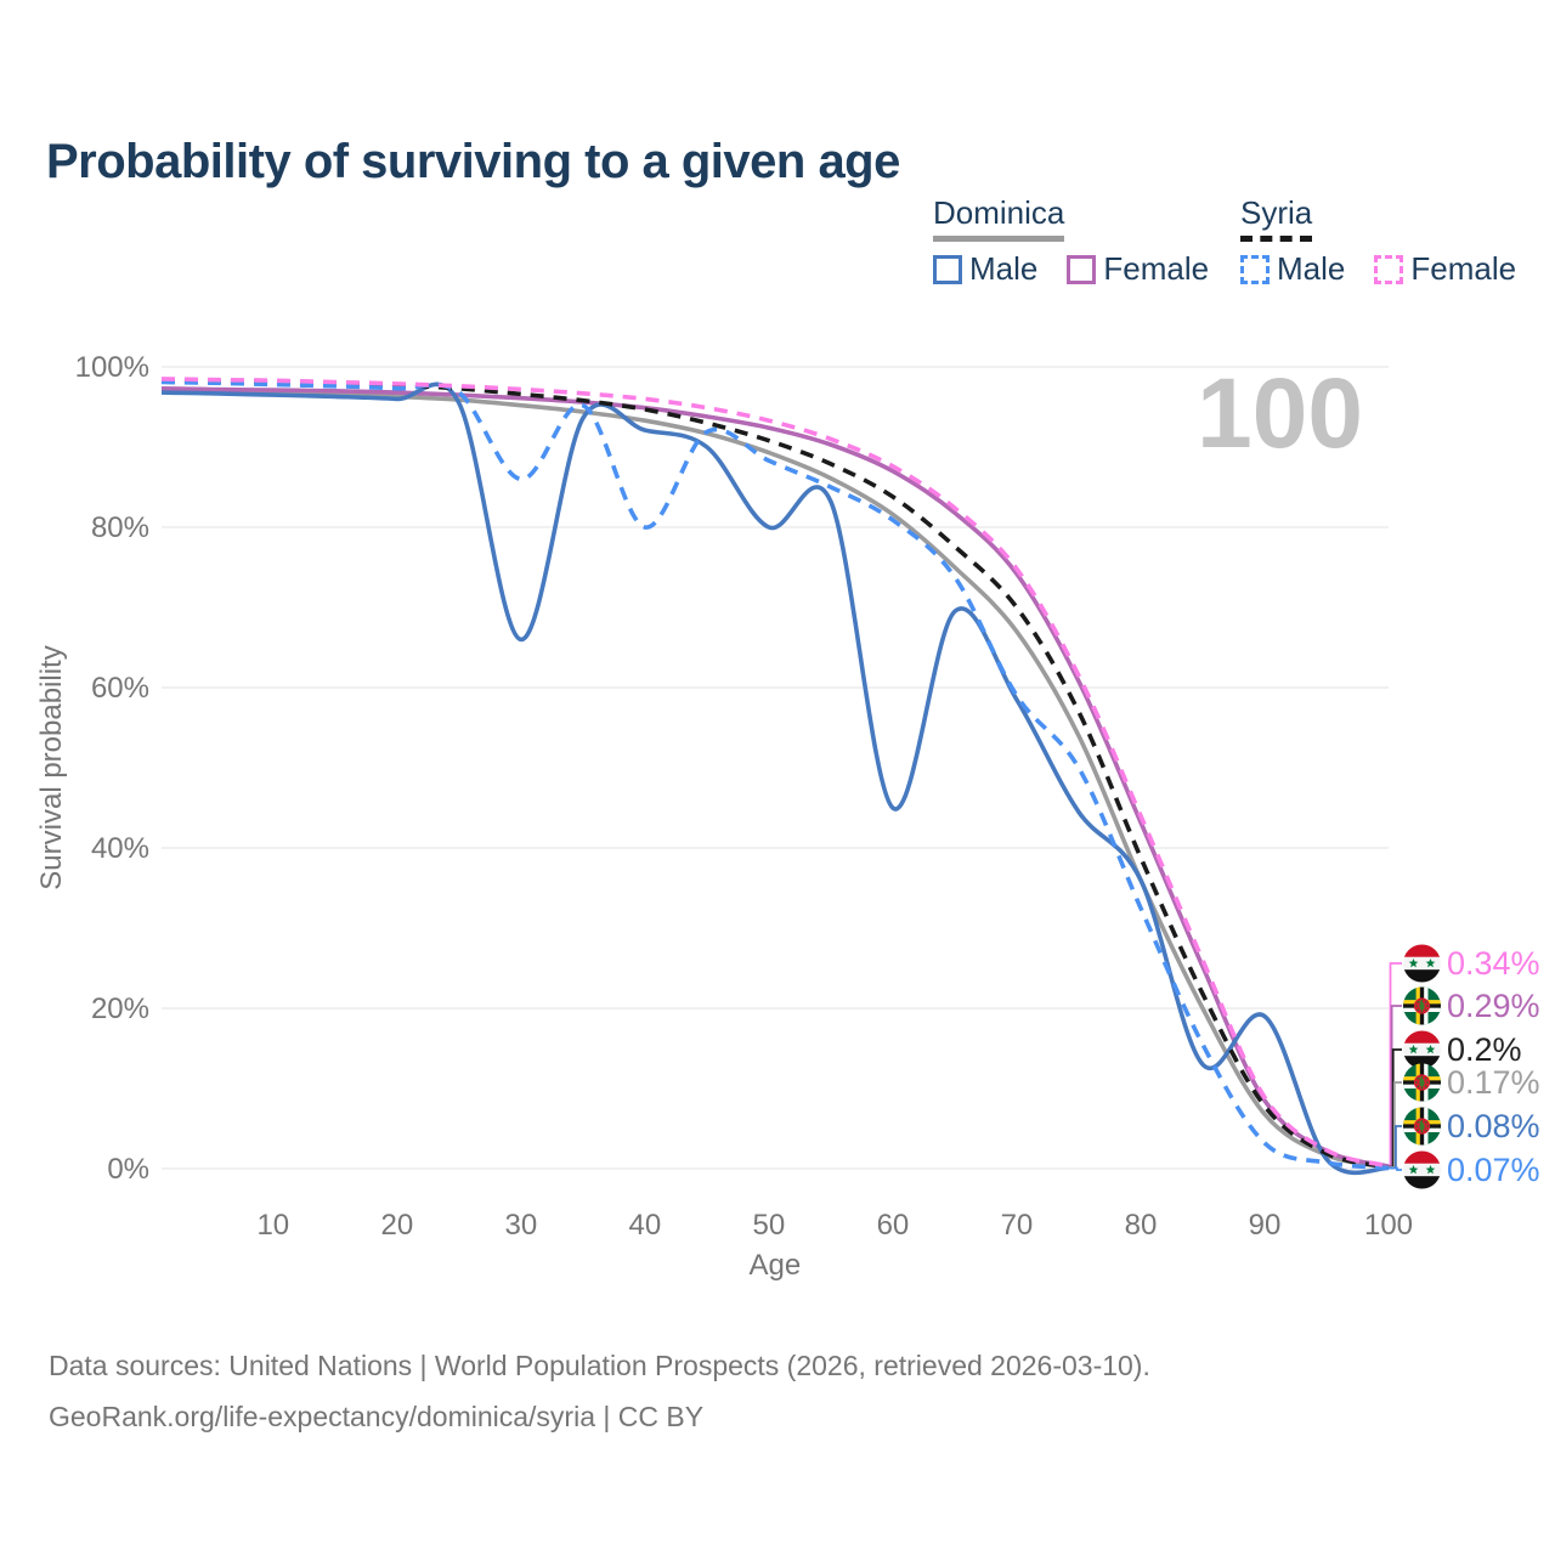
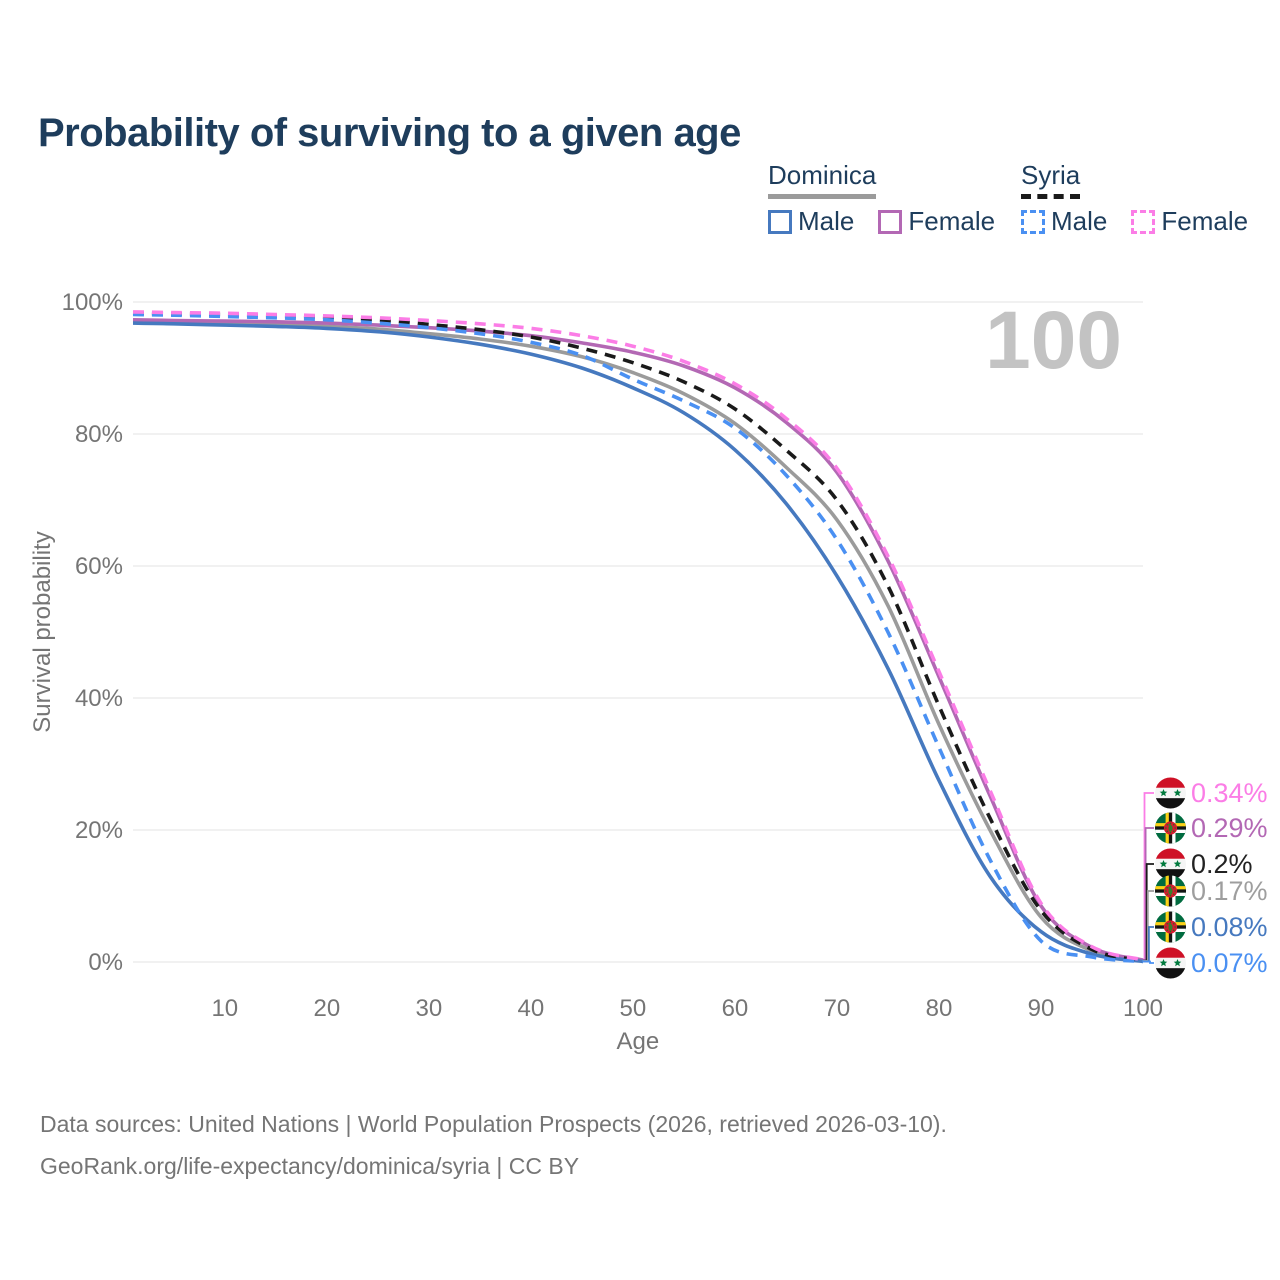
Dominica Male/30: 66% -> 95%
Syria Male/30: 86% -> 96%
Syria Male/40: 80% -> 94%
Dominica Male/50: 80% -> 87%
Dominica Male/60: 45% -> 78%
Syria Male/70: 59% -> 64%
Dominica Male/80: 36% -> 28%
Dominica Male/90: 19% -> 5%
